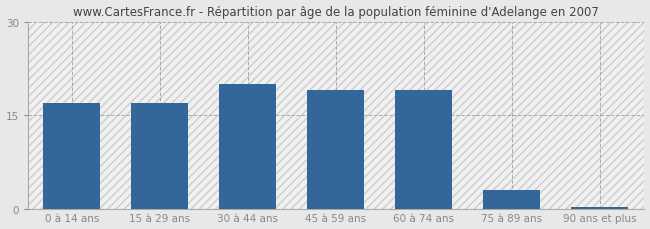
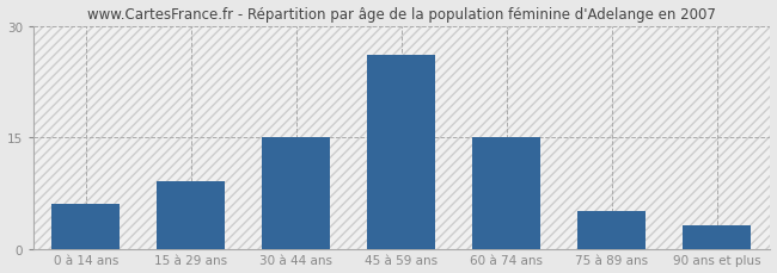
0 à 14 ans: 17.0 -> 6.0
15 à 29 ans: 17.0 -> 9.0
30 à 44 ans: 20.0 -> 15.0
45 à 59 ans: 19.0 -> 26.0
60 à 74 ans: 19.0 -> 15.0
75 à 89 ans: 3.0 -> 5.0
90 ans et plus: 0.2 -> 3.2
